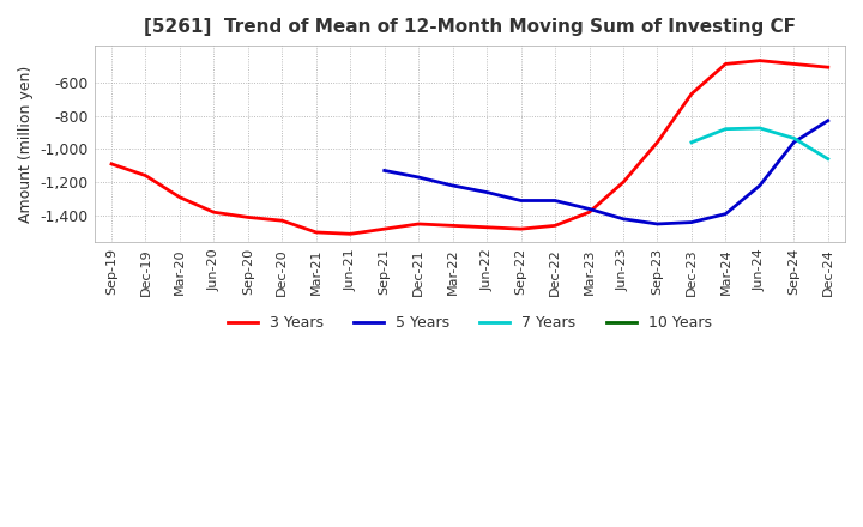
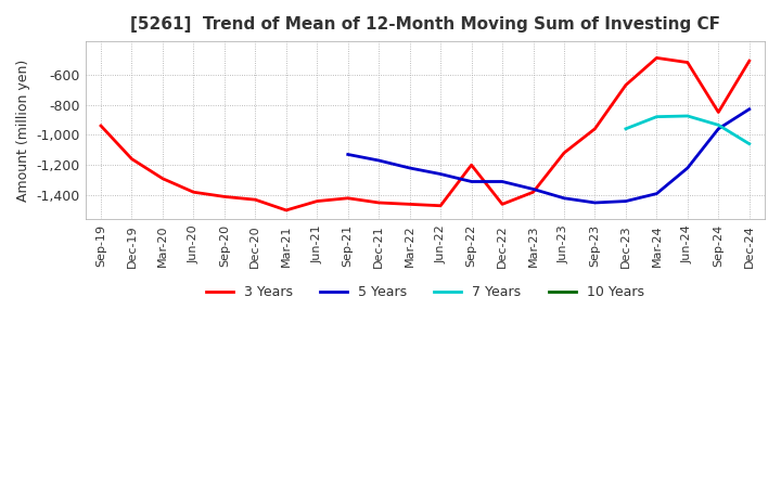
3 Years/Sep-19: -1,090 -> -940
3 Years/Jun-21: -1,510 -> -1,440
3 Years/Sep-21: -1,480 -> -1,420
3 Years/Sep-22: -1,480 -> -1,200
3 Years/Jun-23: -1,200 -> -1,120
3 Years/Jun-24: -470 -> -520
3 Years/Sep-24: -490 -> -850
